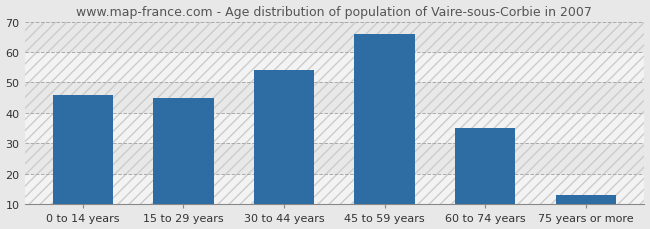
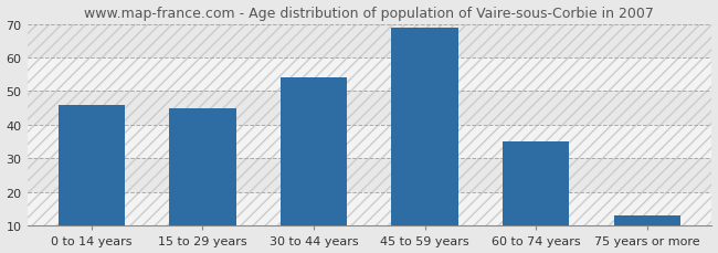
45 to 59 years: 66 -> 69
